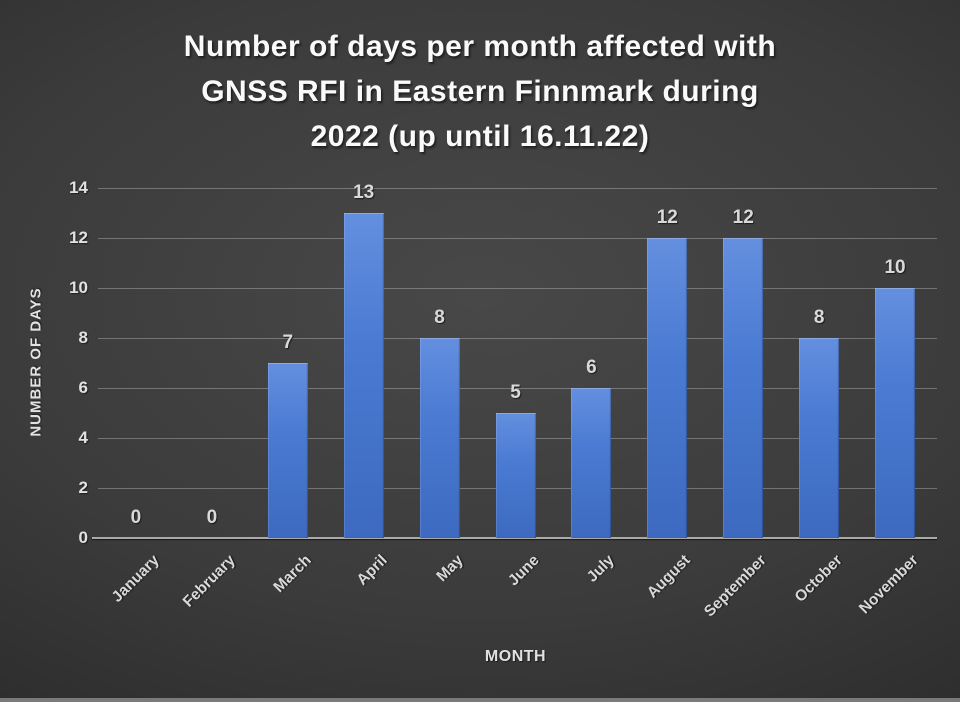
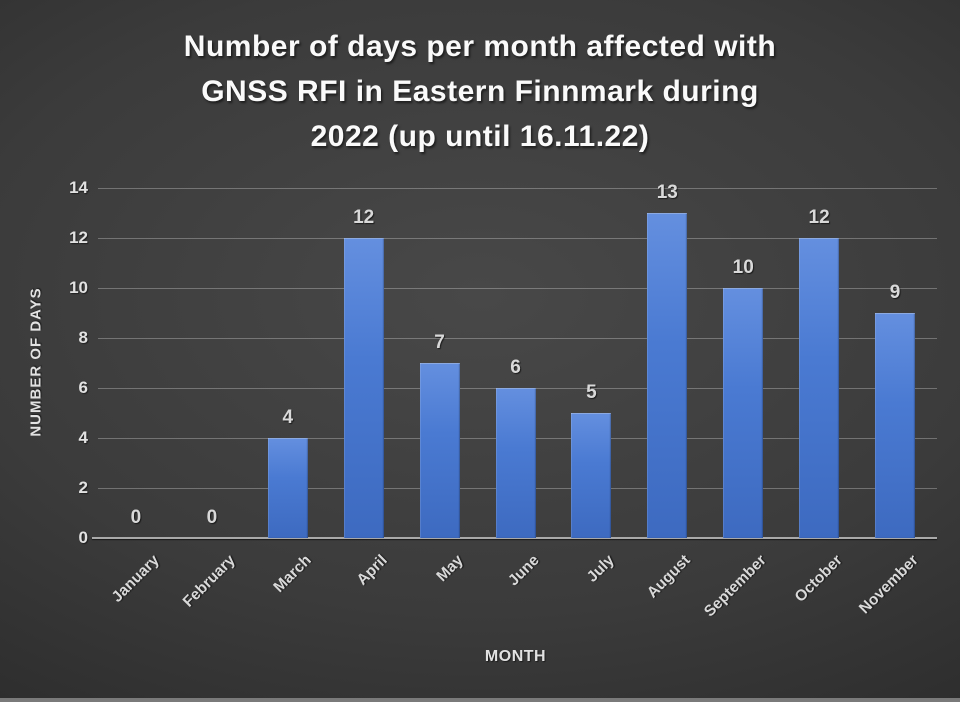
March: 7 -> 4
April: 13 -> 12
May: 8 -> 7
June: 5 -> 6
July: 6 -> 5
August: 12 -> 13
September: 12 -> 10
October: 8 -> 12
November: 10 -> 9
